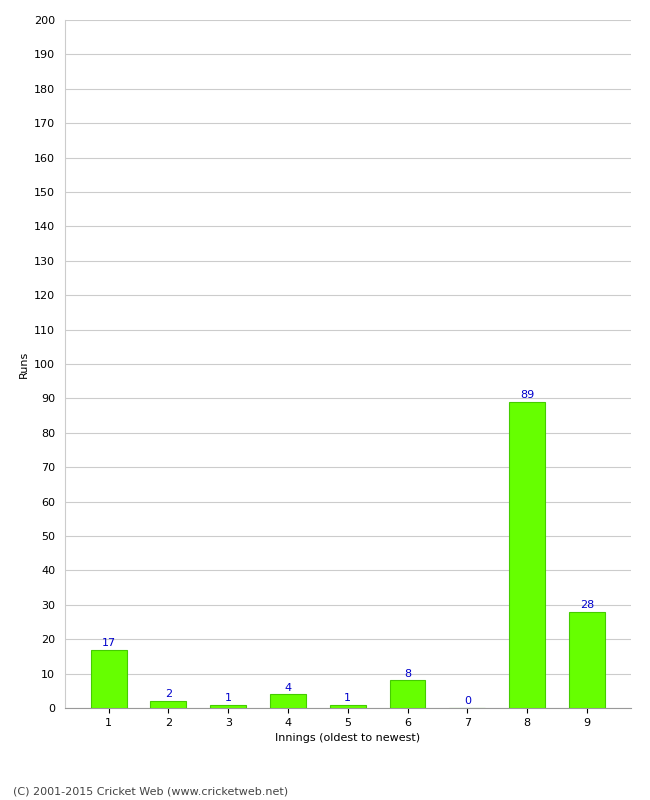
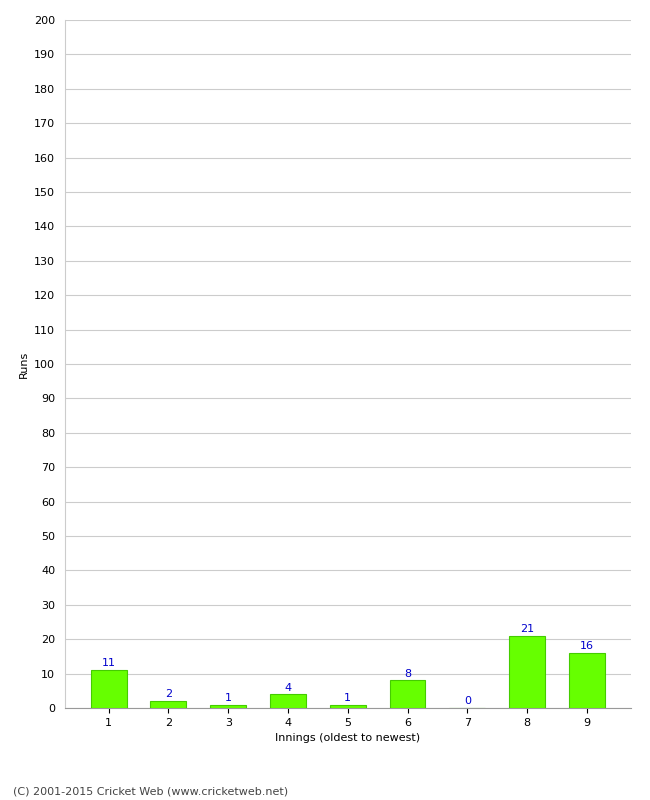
1: 17 -> 11
8: 89 -> 21
9: 28 -> 16
